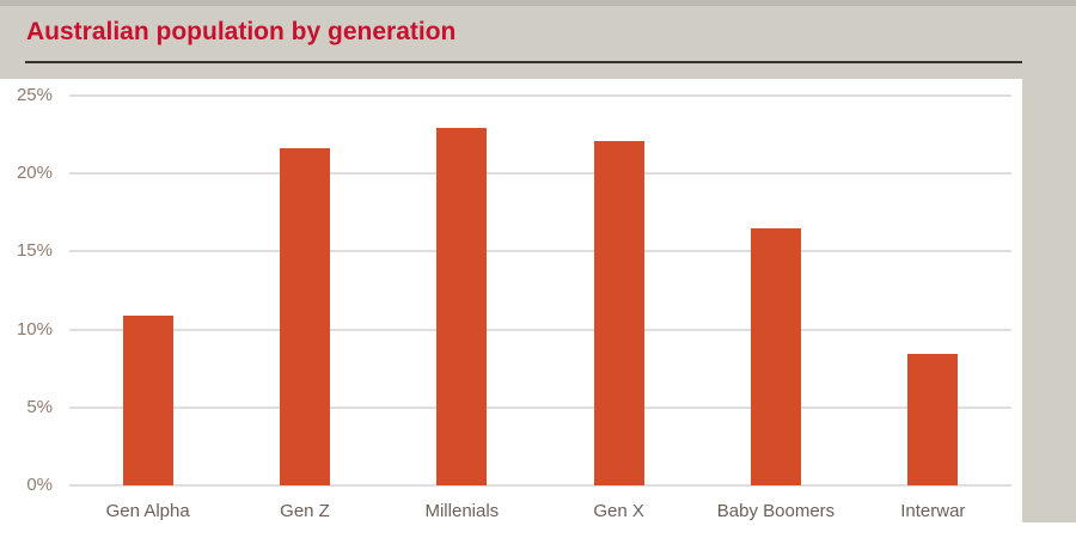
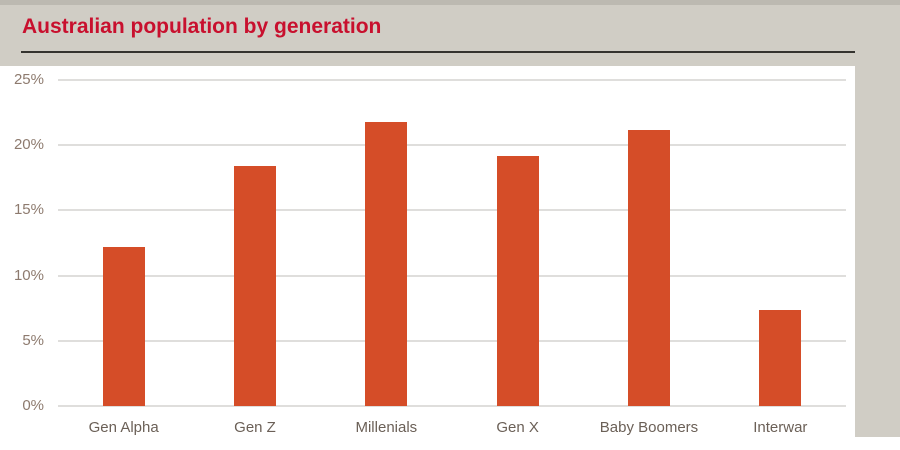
Gen Alpha: 10.9% -> 12.2%
Gen Z: 21.6% -> 18.4%
Millenials: 22.9% -> 21.8%
Gen X: 22.1% -> 19.2%
Baby Boomers: 16.5% -> 21.2%
Interwar: 8.4% -> 7.4%
